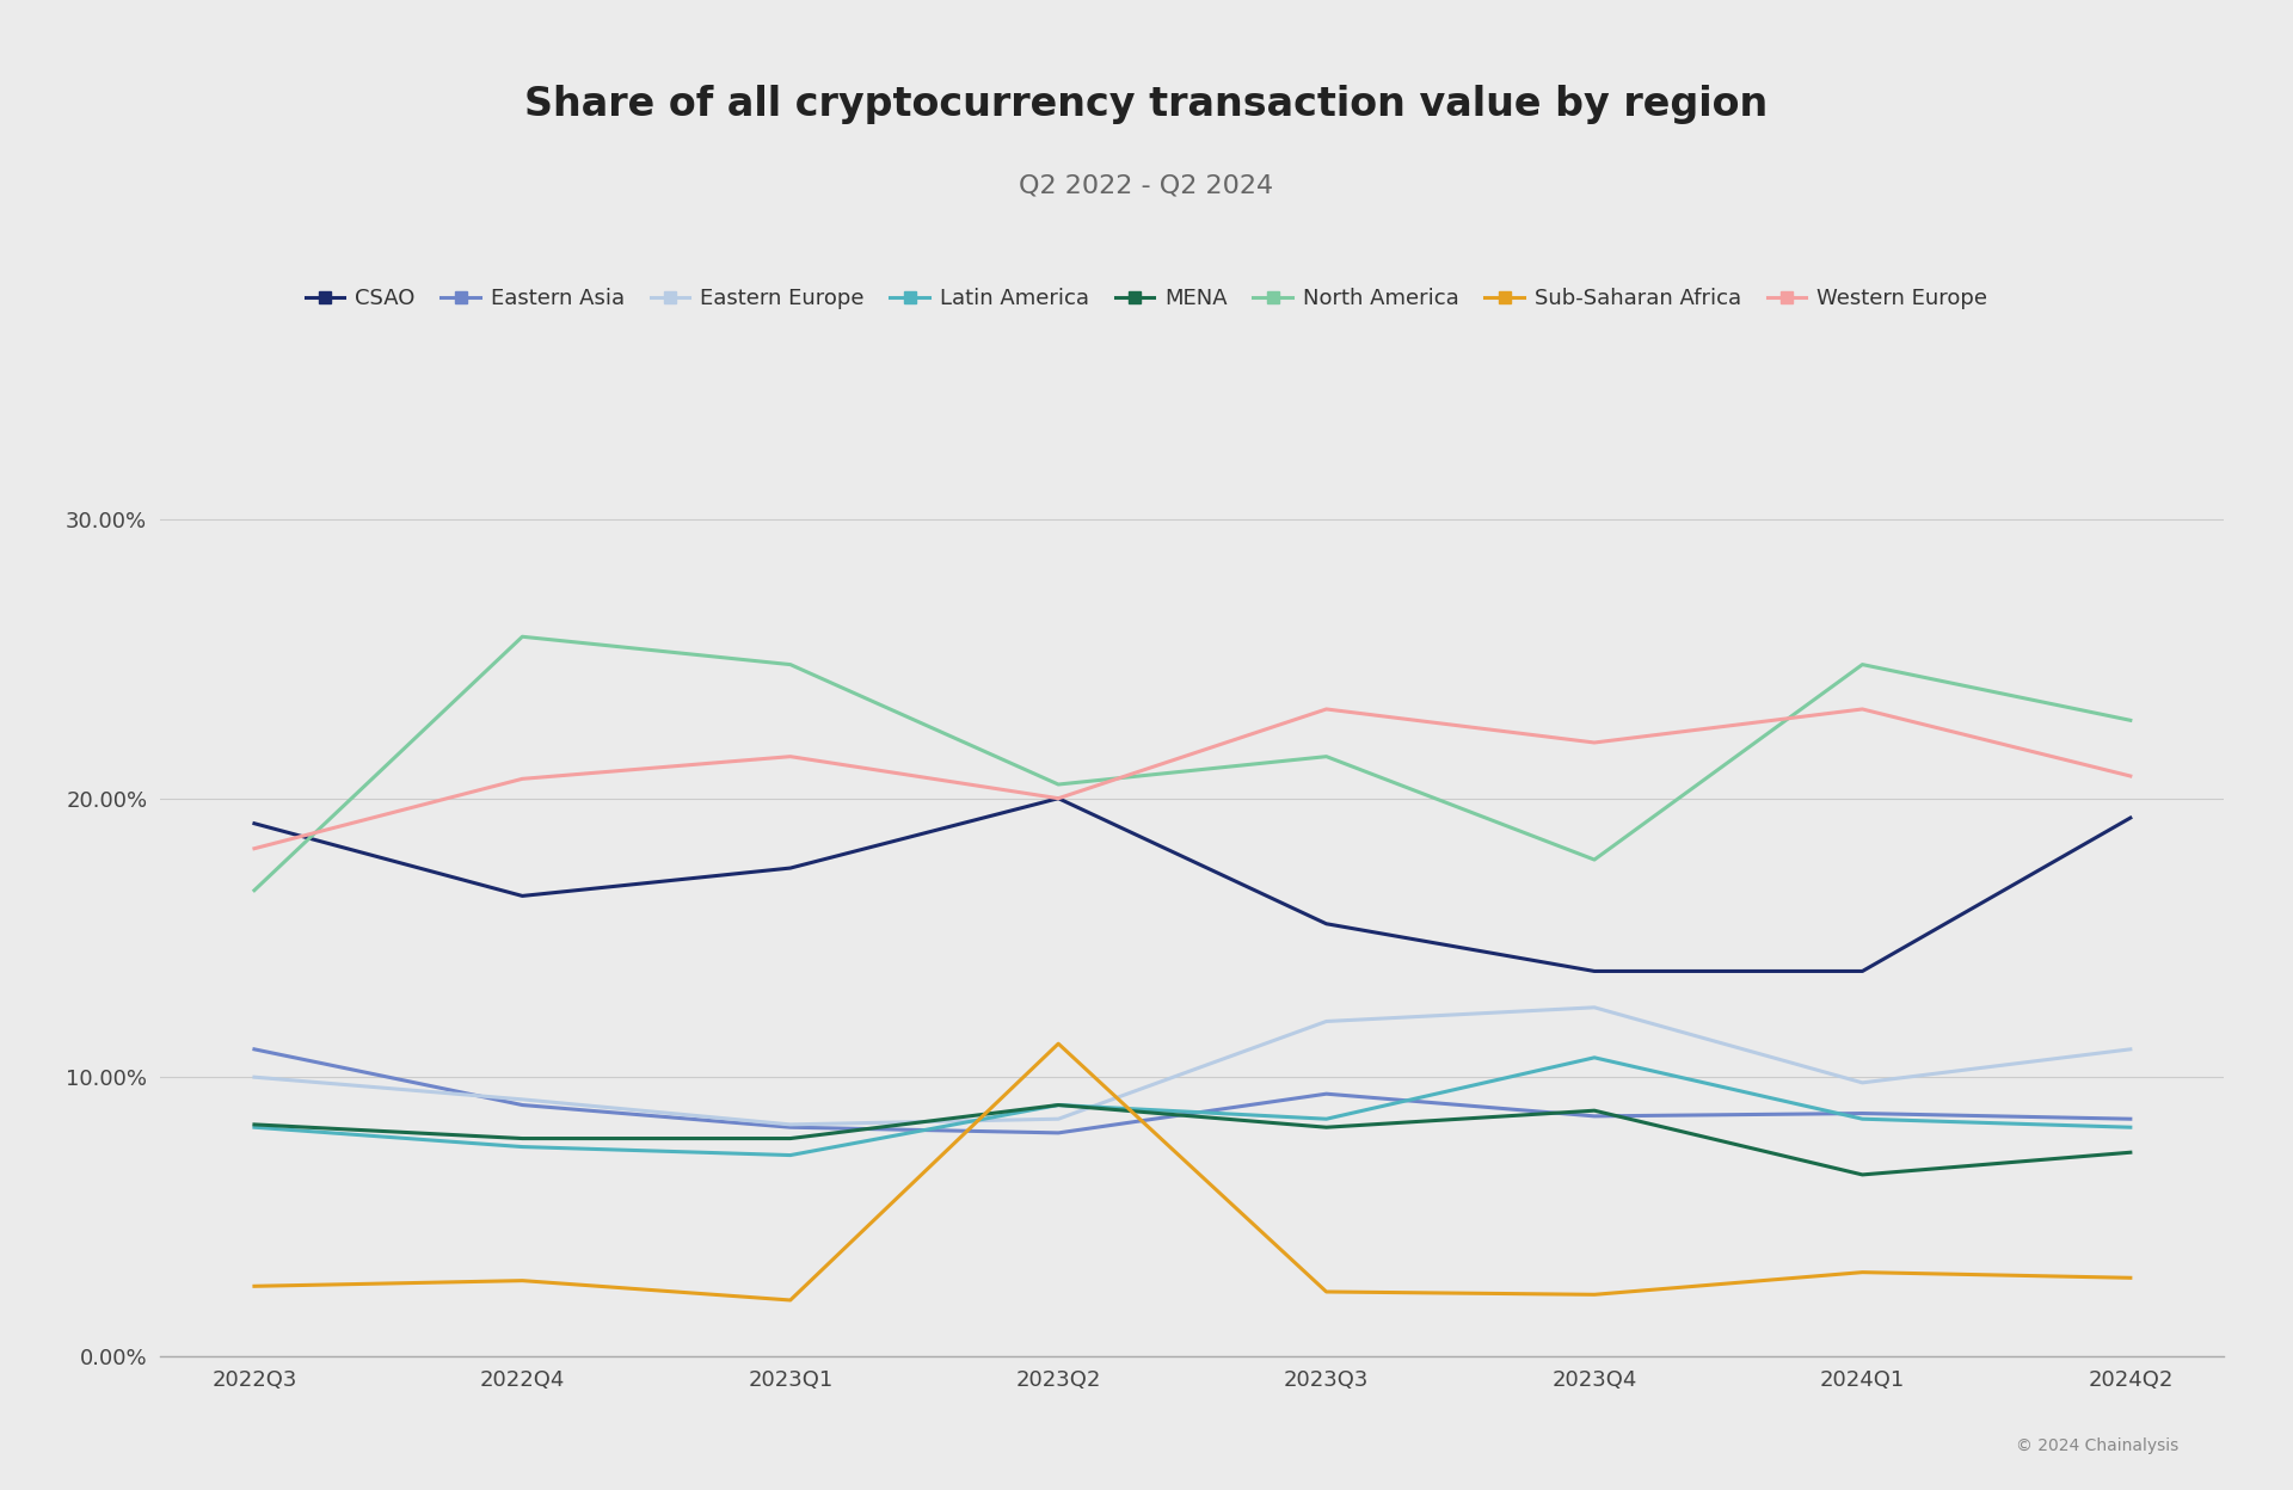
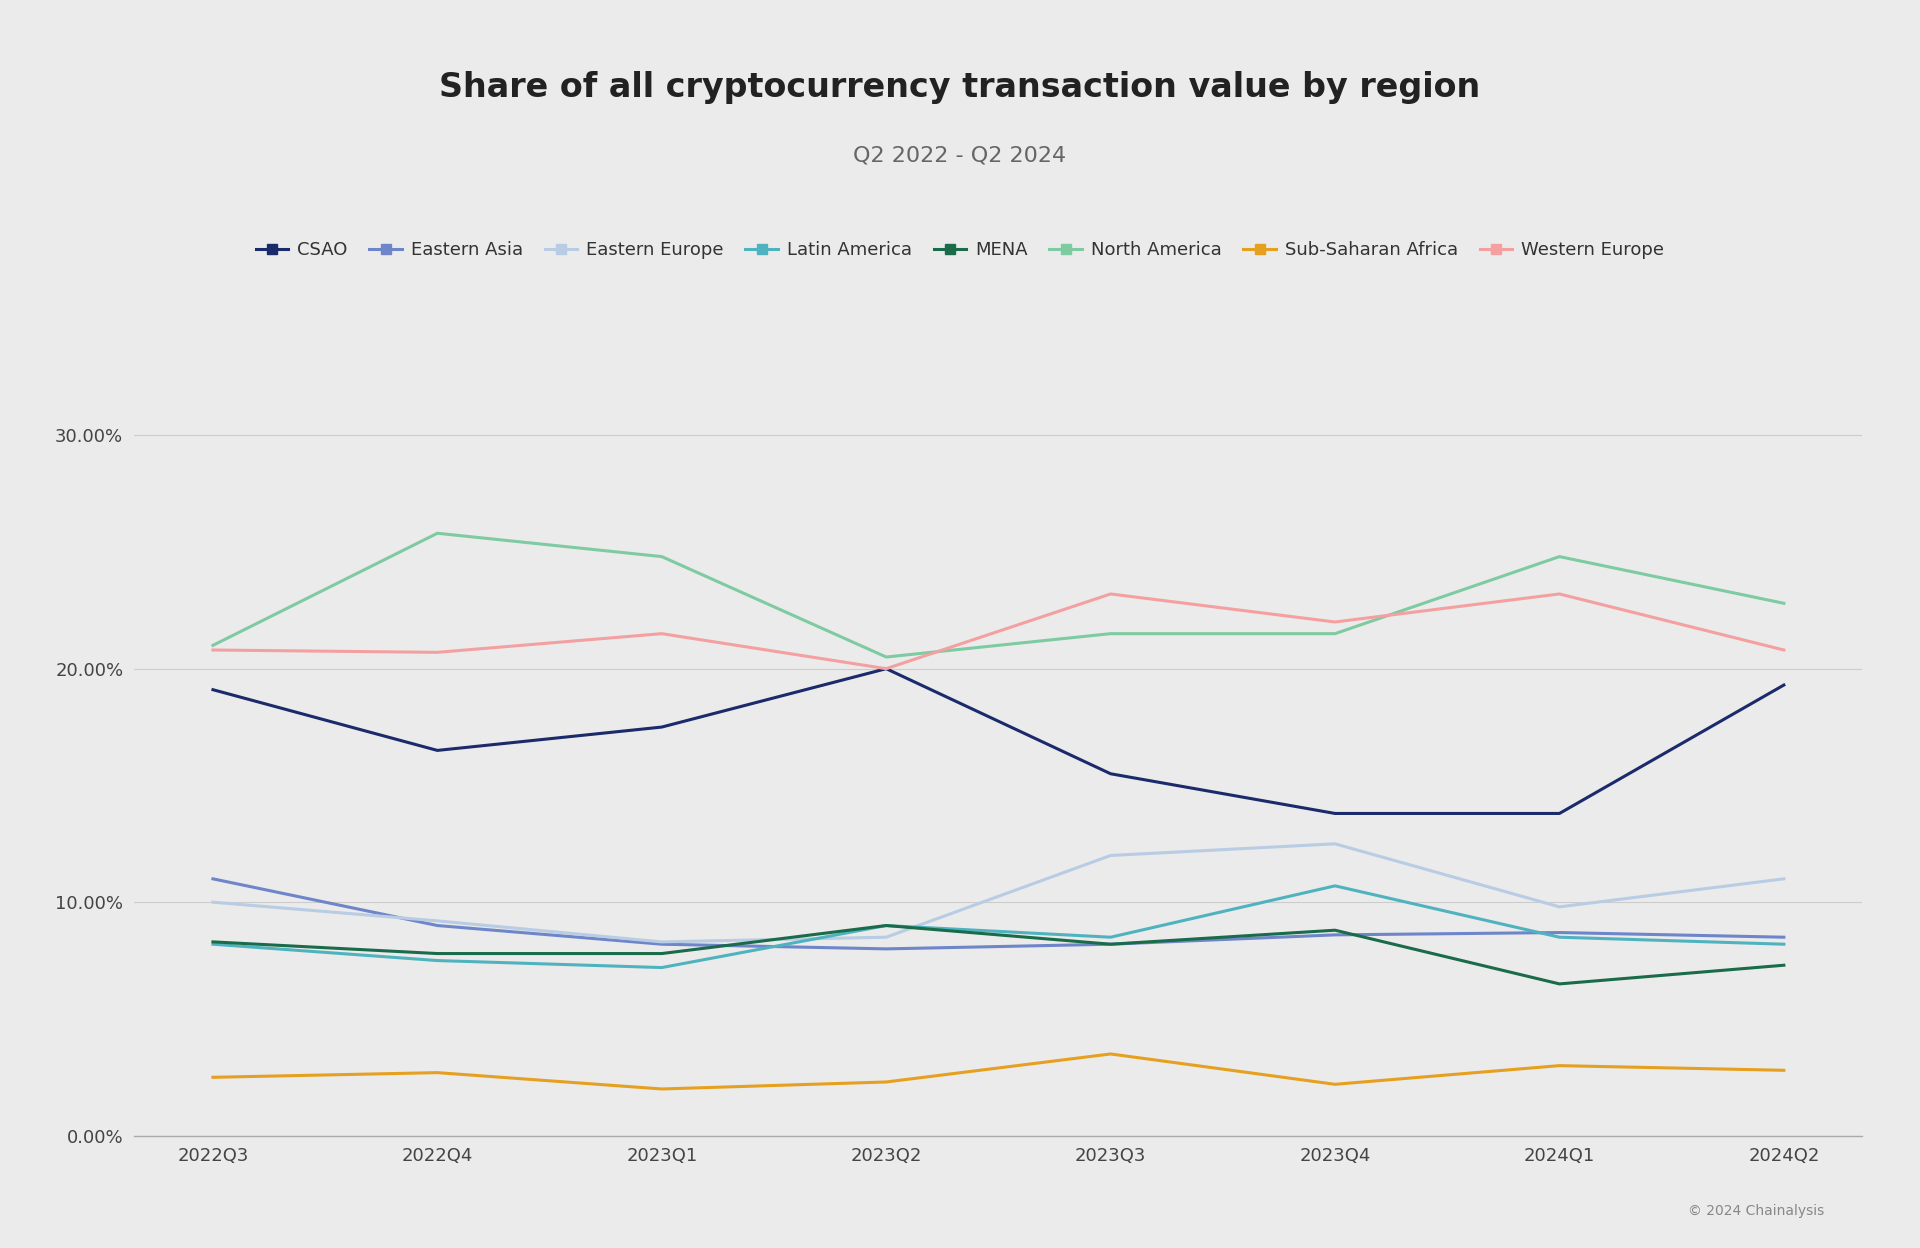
North America/2022Q3: 16.7% -> 21.0%
Western Europe/2022Q3: 18.2% -> 20.8%
Sub-Saharan Africa/2023Q2: 11.2% -> 2.3%
Eastern Asia/2023Q3: 9.4% -> 8.2%
Sub-Saharan Africa/2023Q3: 2.3% -> 3.5%
North America/2023Q4: 17.8% -> 21.5%
